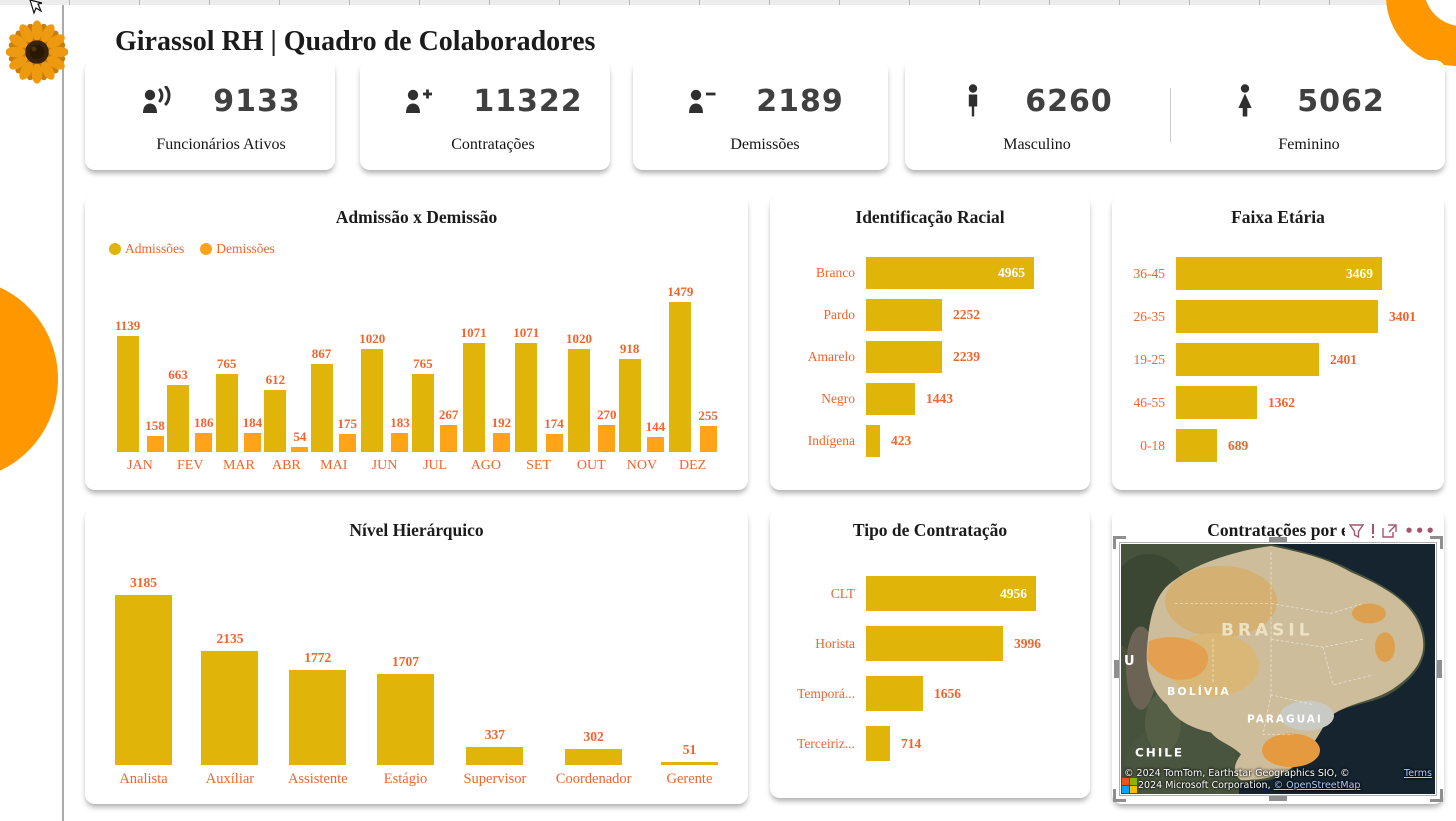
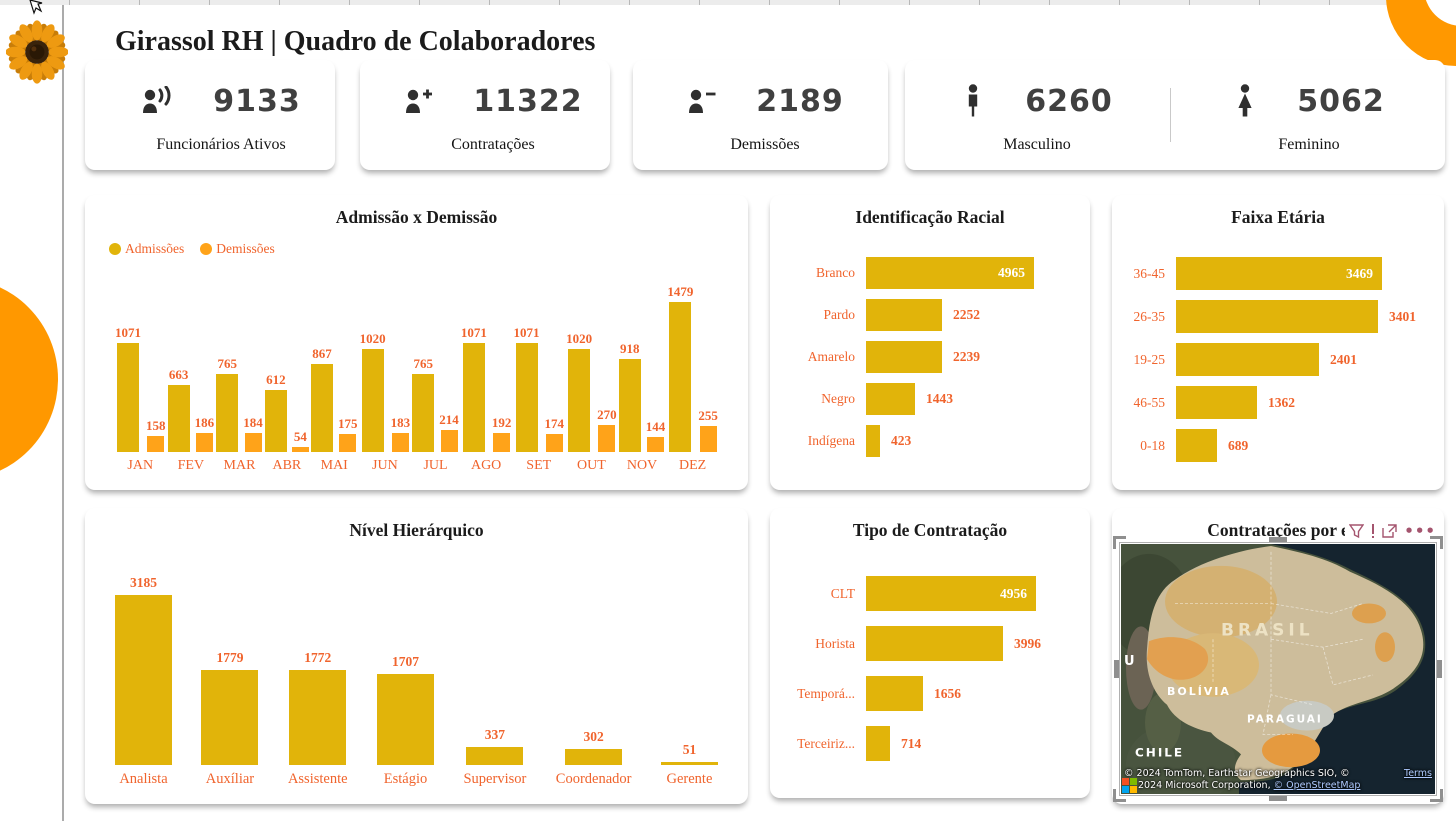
Admissão x Demissão/Admissões/JAN: 1139 -> 1071
Admissão x Demissão/Demissões/JUL: 267 -> 214
Nível Hierárquico/Auxíliar: 2135 -> 1779
